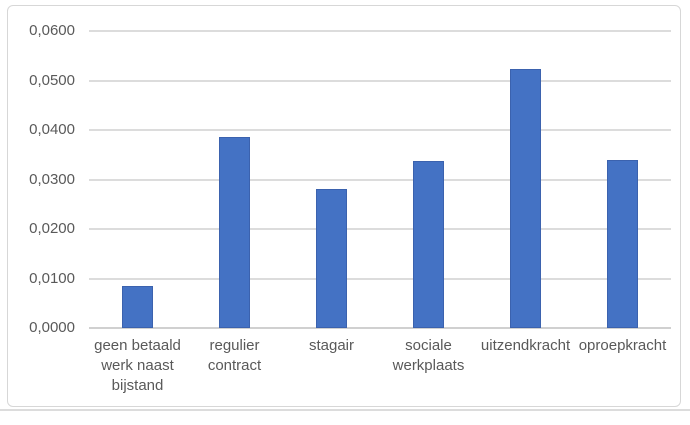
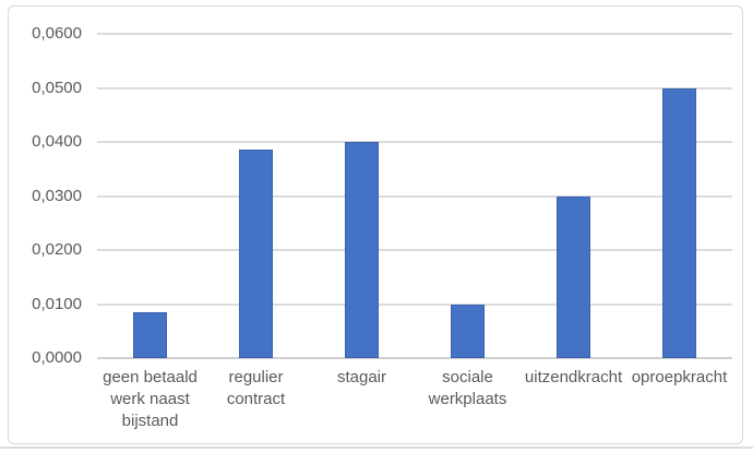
stagair: 0,03 -> 0,04
sociale werkplaats: 0,03 -> 0,01
uitzendkracht: 0,05 -> 0,03
oproepkracht: 0,03 -> 0,05
